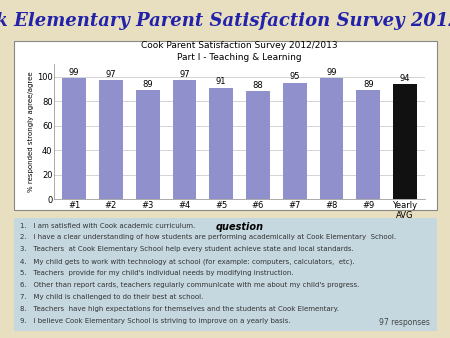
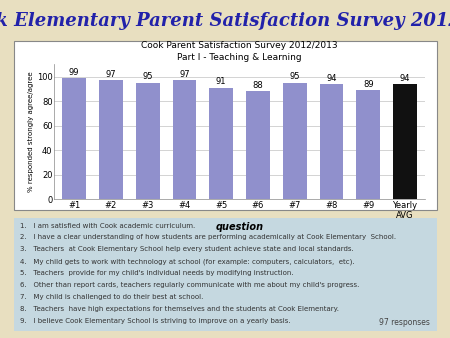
#3: 89 -> 95
#8: 99 -> 94
